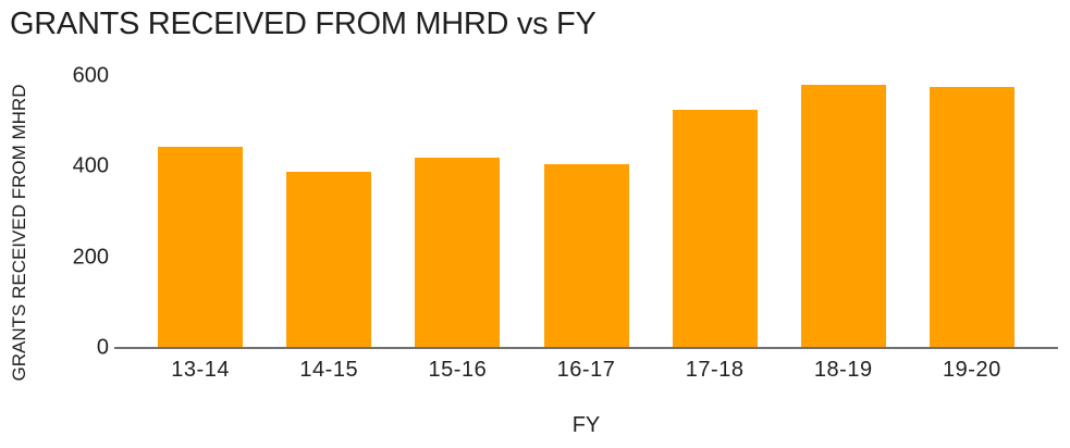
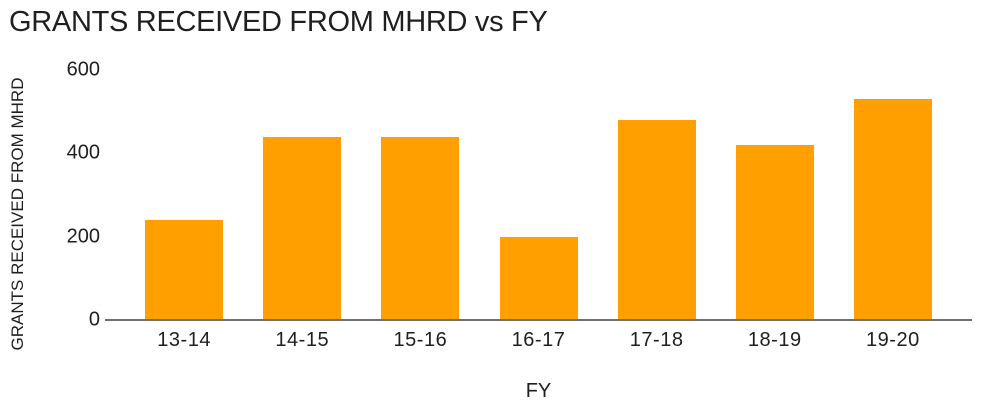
13-14: 440 -> 240
14-15: 390 -> 440
15-16: 420 -> 440
16-17: 400 -> 200
17-18: 520 -> 480
18-19: 580 -> 420
19-20: 580 -> 530
